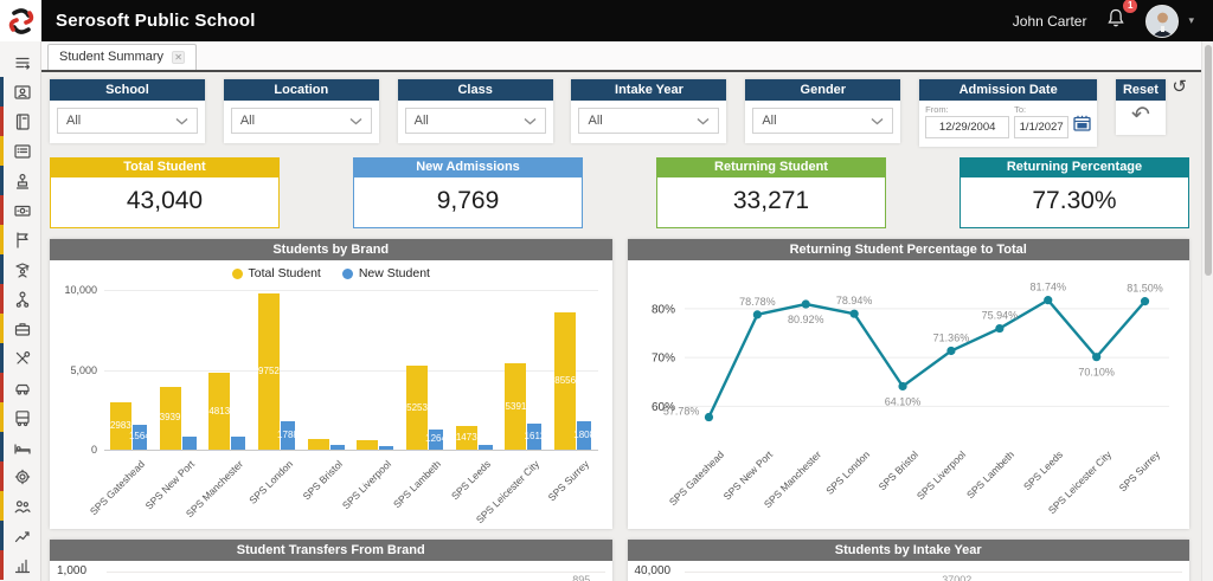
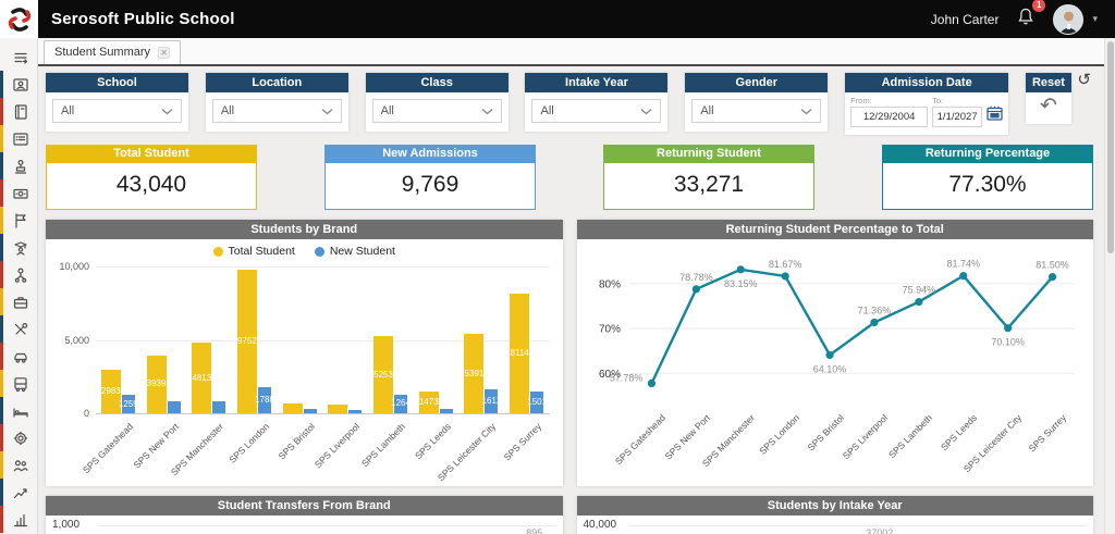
Students by Brand/New Student/SPS Gateshead: 1564 -> 1259
Students by Brand/Total Student/SPS Surrey: 8556 -> 8114
Students by Brand/New Student/SPS Surrey: 1808 -> 1501
Returning Student Percentage to Total/SPS Manchester: 80.92% -> 83.15%
Returning Student Percentage to Total/SPS London: 78.94% -> 81.67%
